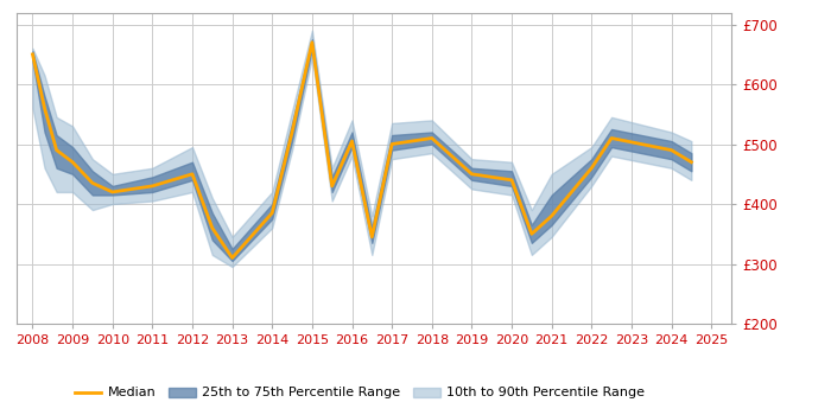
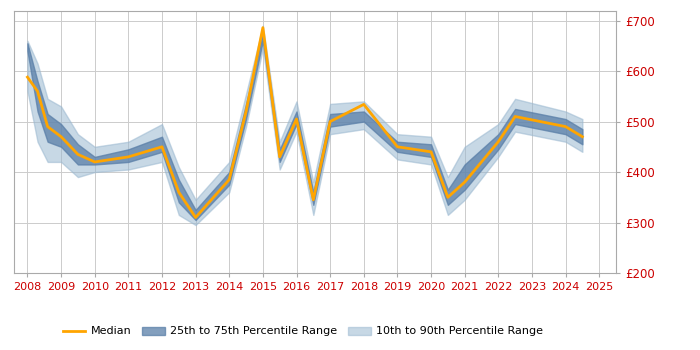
Median/2008: £650 -> £588
Median/2015: £670 -> £686
Median/2018: £510 -> £534
